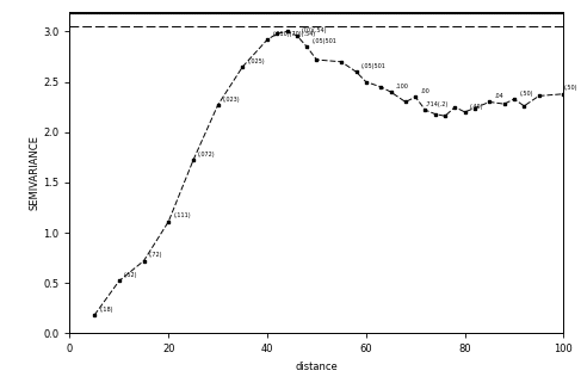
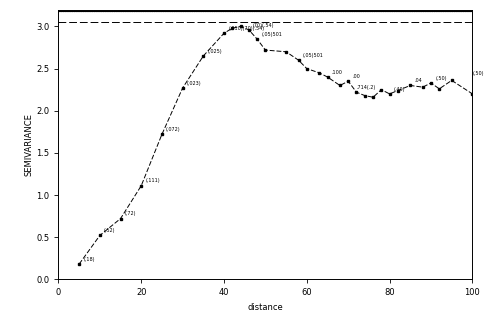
100: 2.38 -> 2.20
